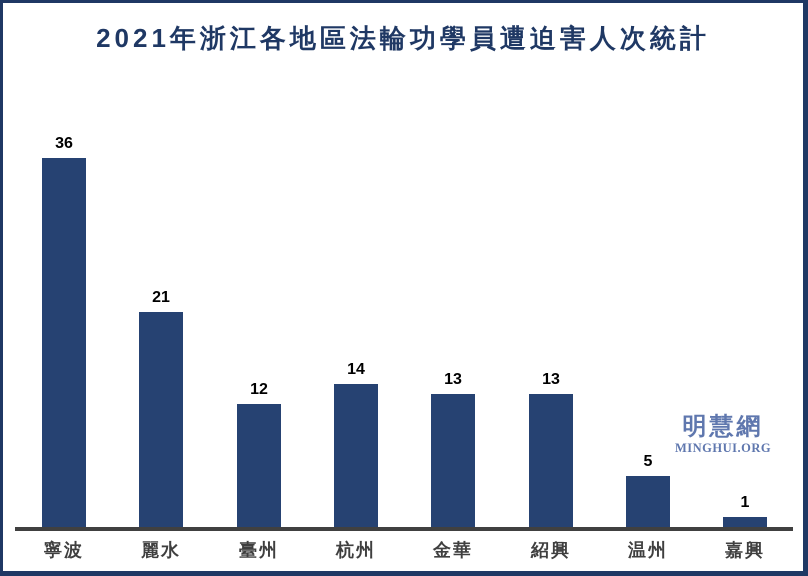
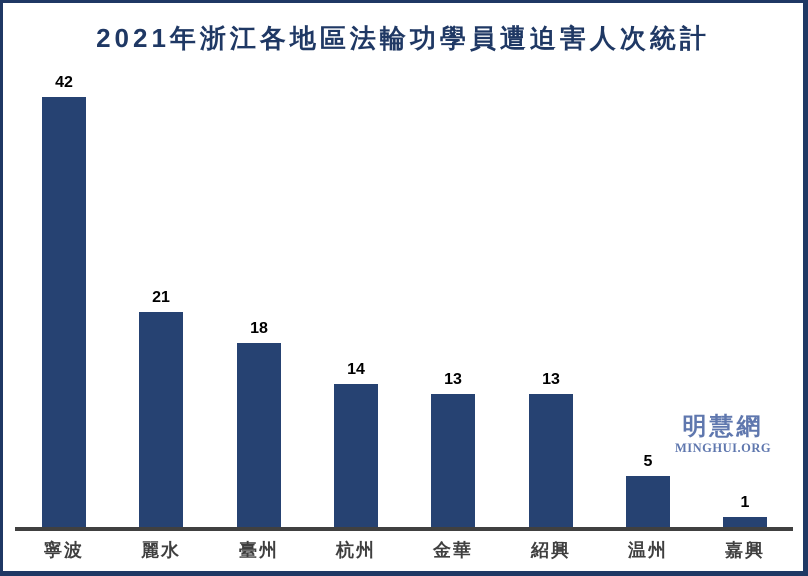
寧波: 36 -> 42
臺州: 12 -> 18
